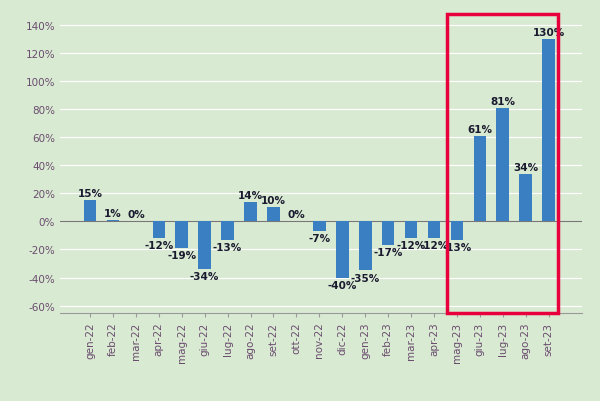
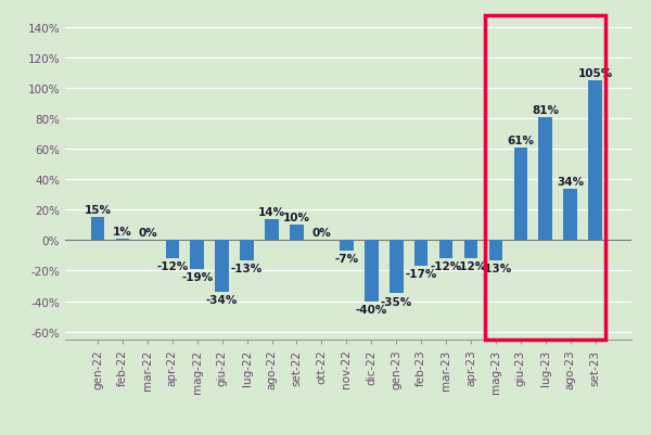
set-23: 130% -> 105%
